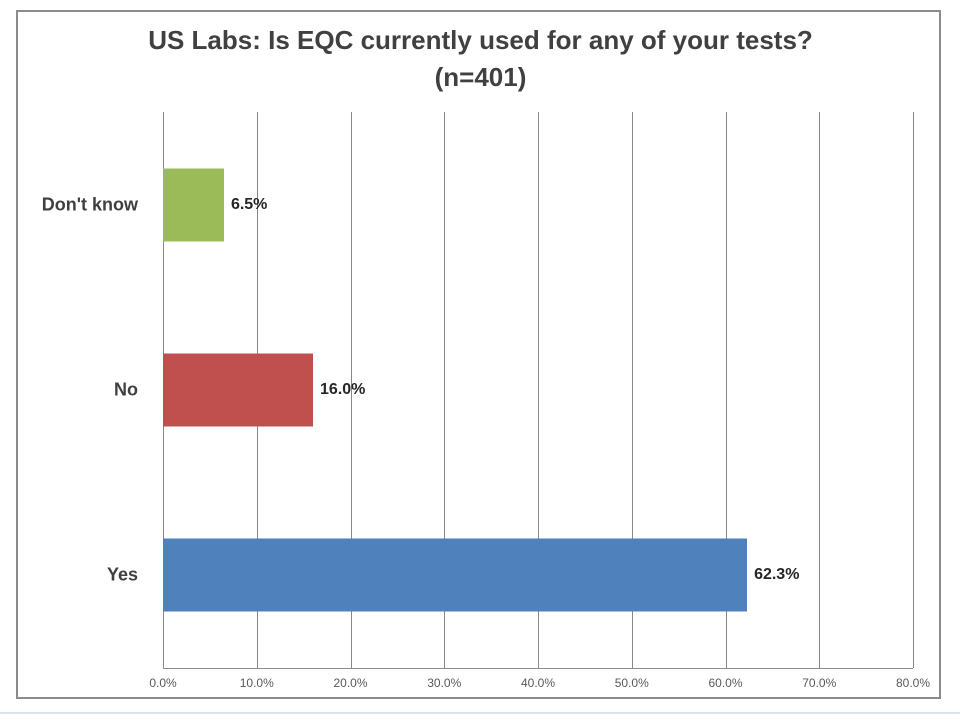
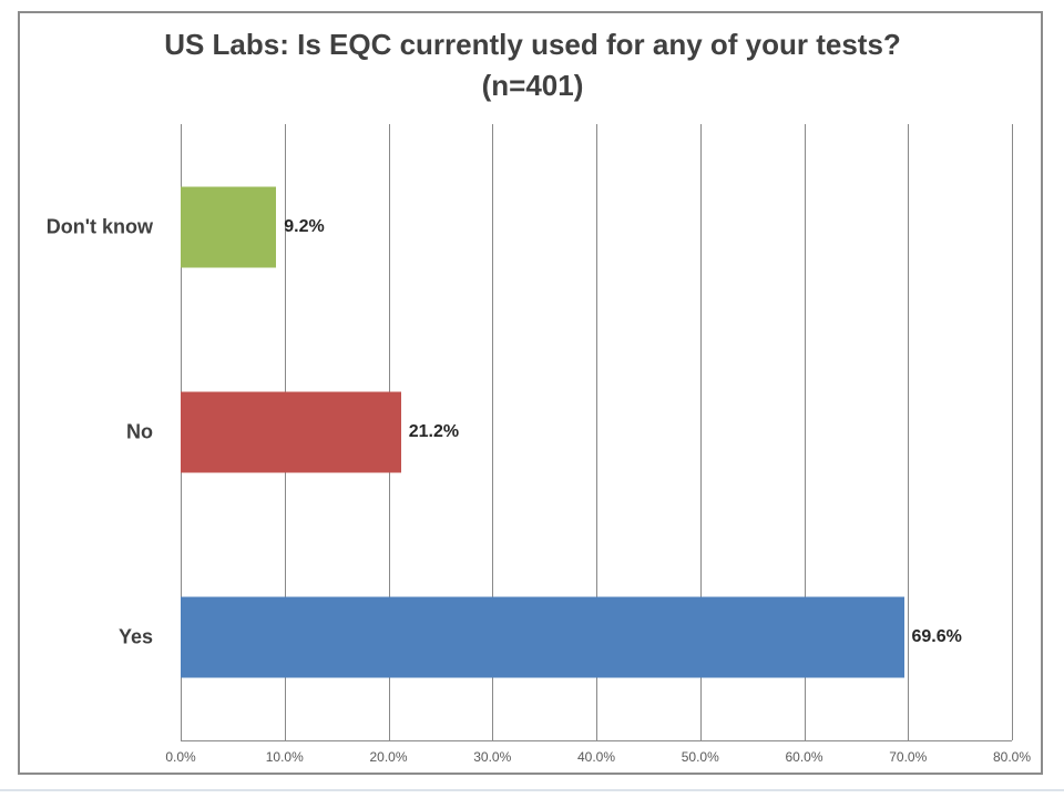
Don't know: 6.5% -> 9.2%
No: 16.0% -> 21.2%
Yes: 62.3% -> 69.6%
